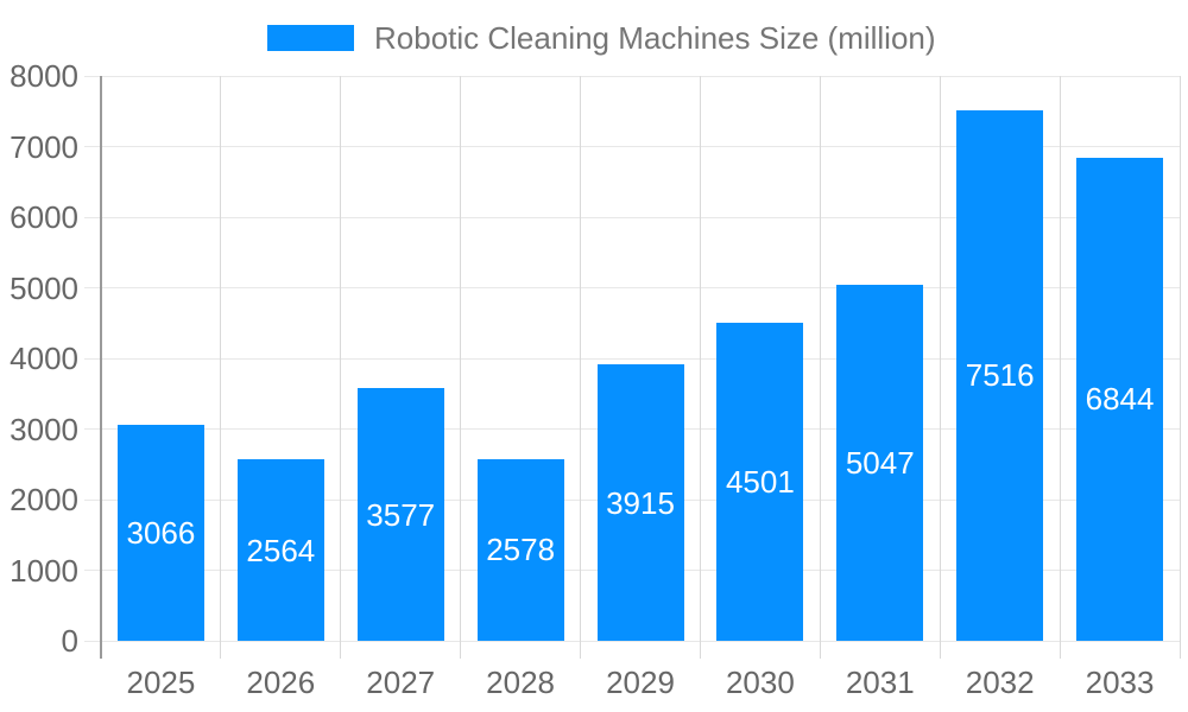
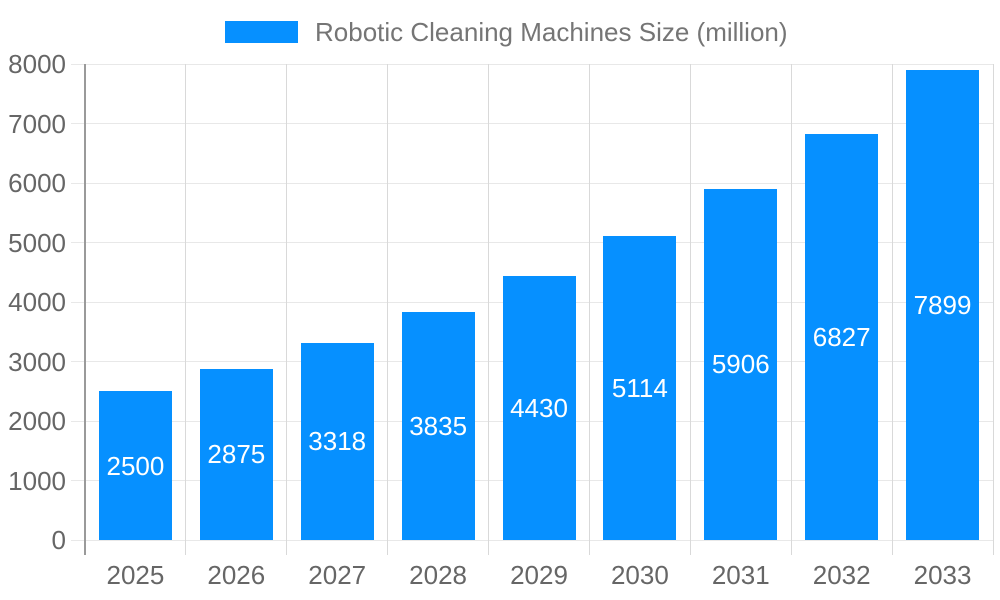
2025: 3066 -> 2500
2026: 2564 -> 2875
2027: 3577 -> 3318
2028: 2578 -> 3835
2029: 3915 -> 4430
2030: 4501 -> 5114
2031: 5047 -> 5906
2032: 7516 -> 6827
2033: 6844 -> 7899
